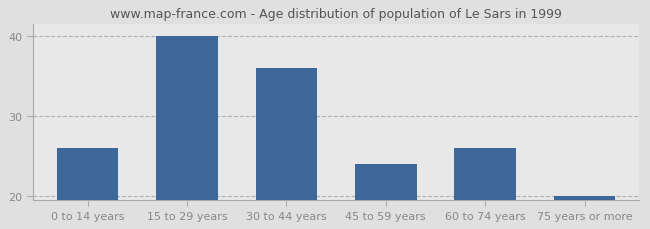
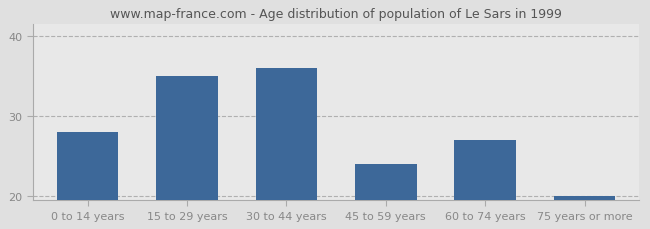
0 to 14 years: 26 -> 28
15 to 29 years: 40 -> 35
60 to 74 years: 26 -> 27
